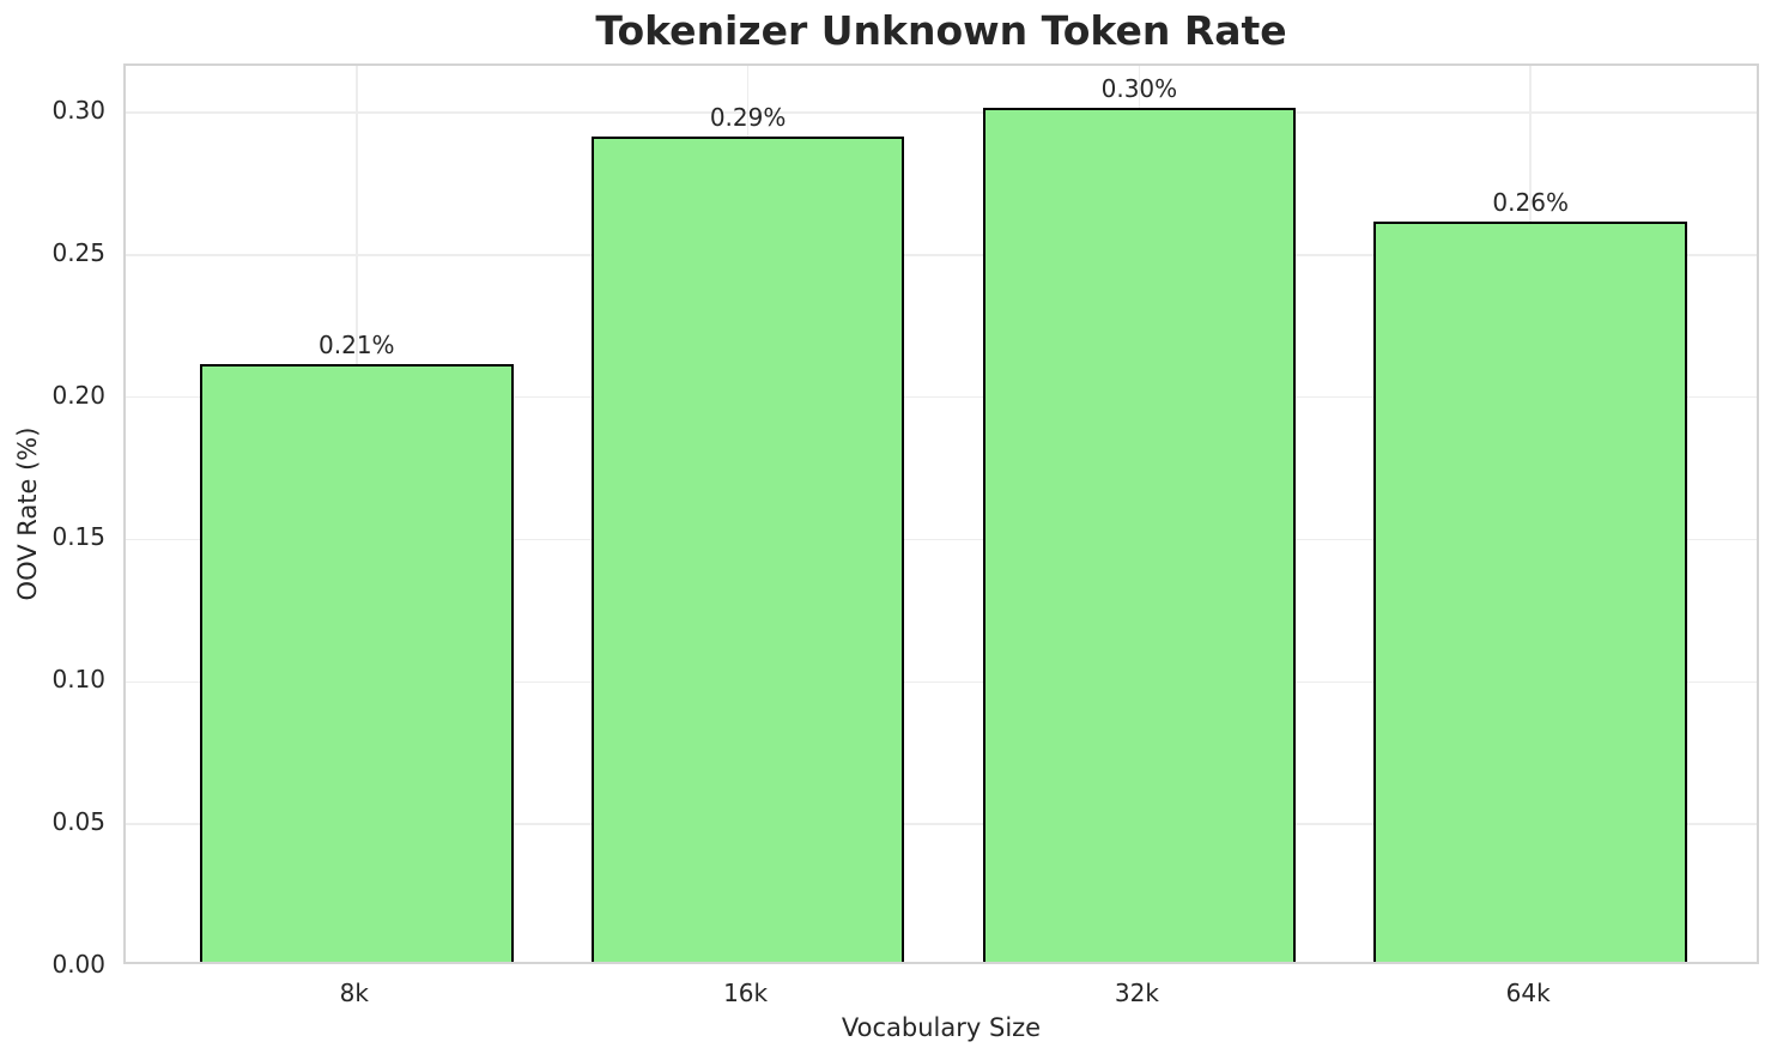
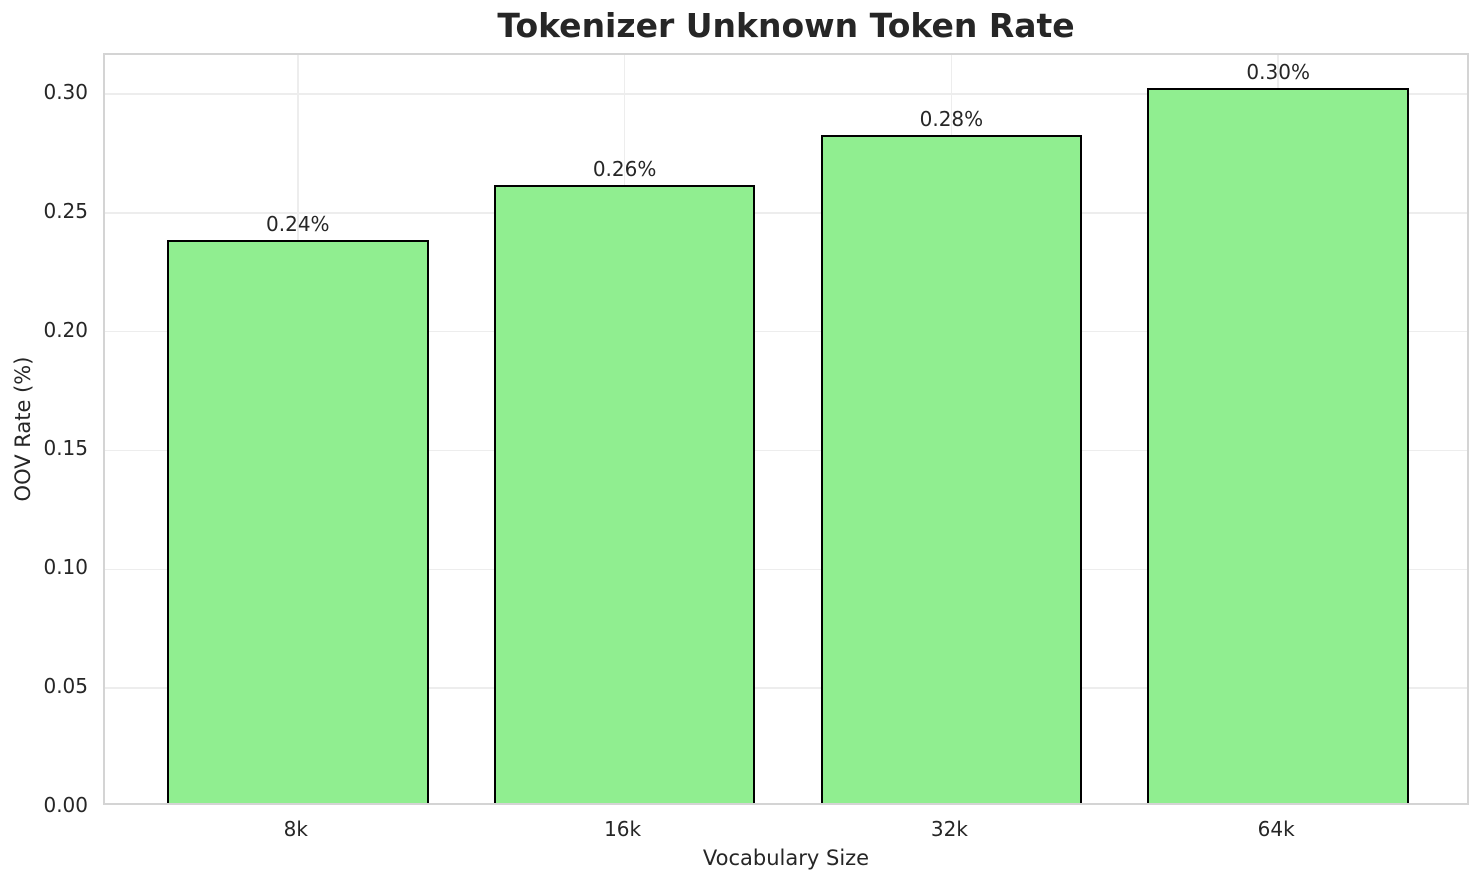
8k: 0.21% -> 0.24%
16k: 0.29% -> 0.26%
32k: 0.30% -> 0.28%
64k: 0.26% -> 0.30%
